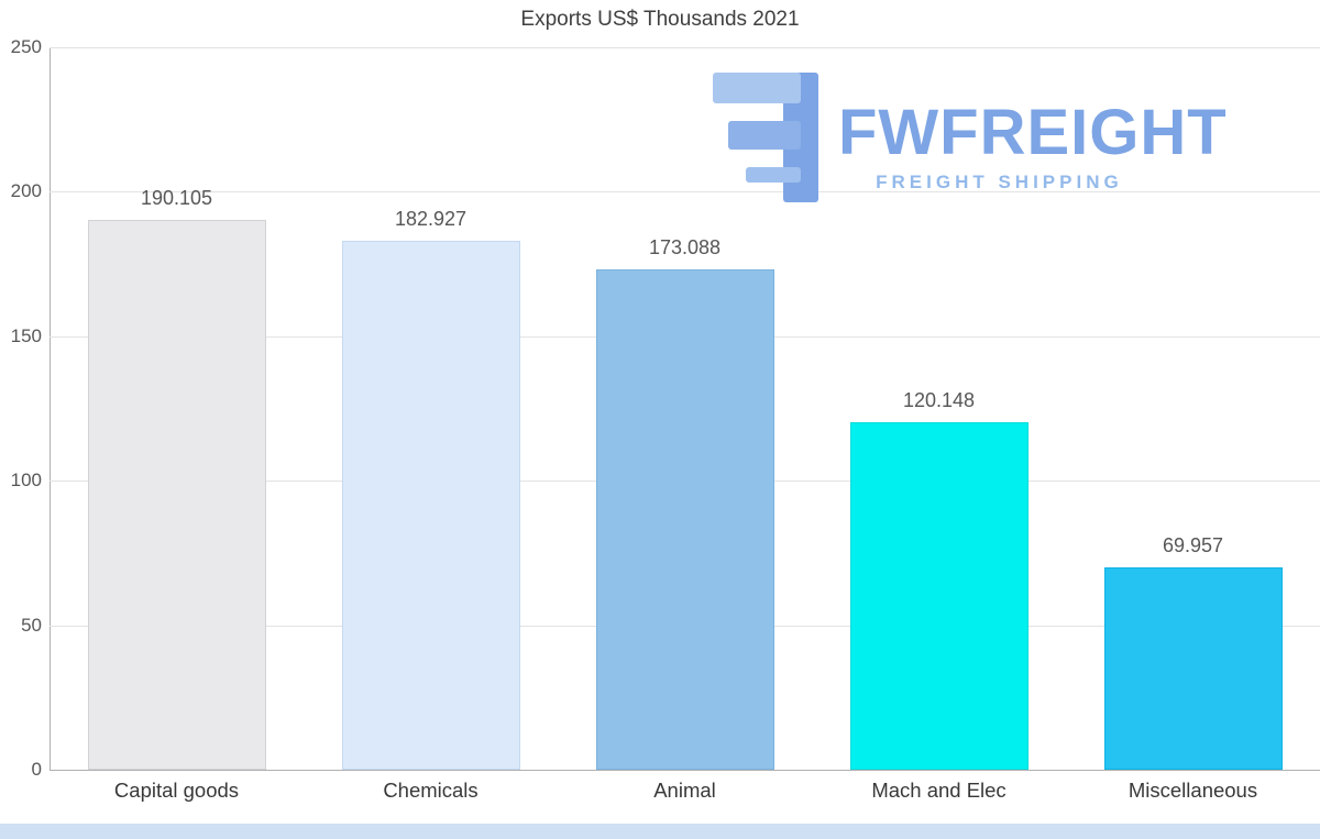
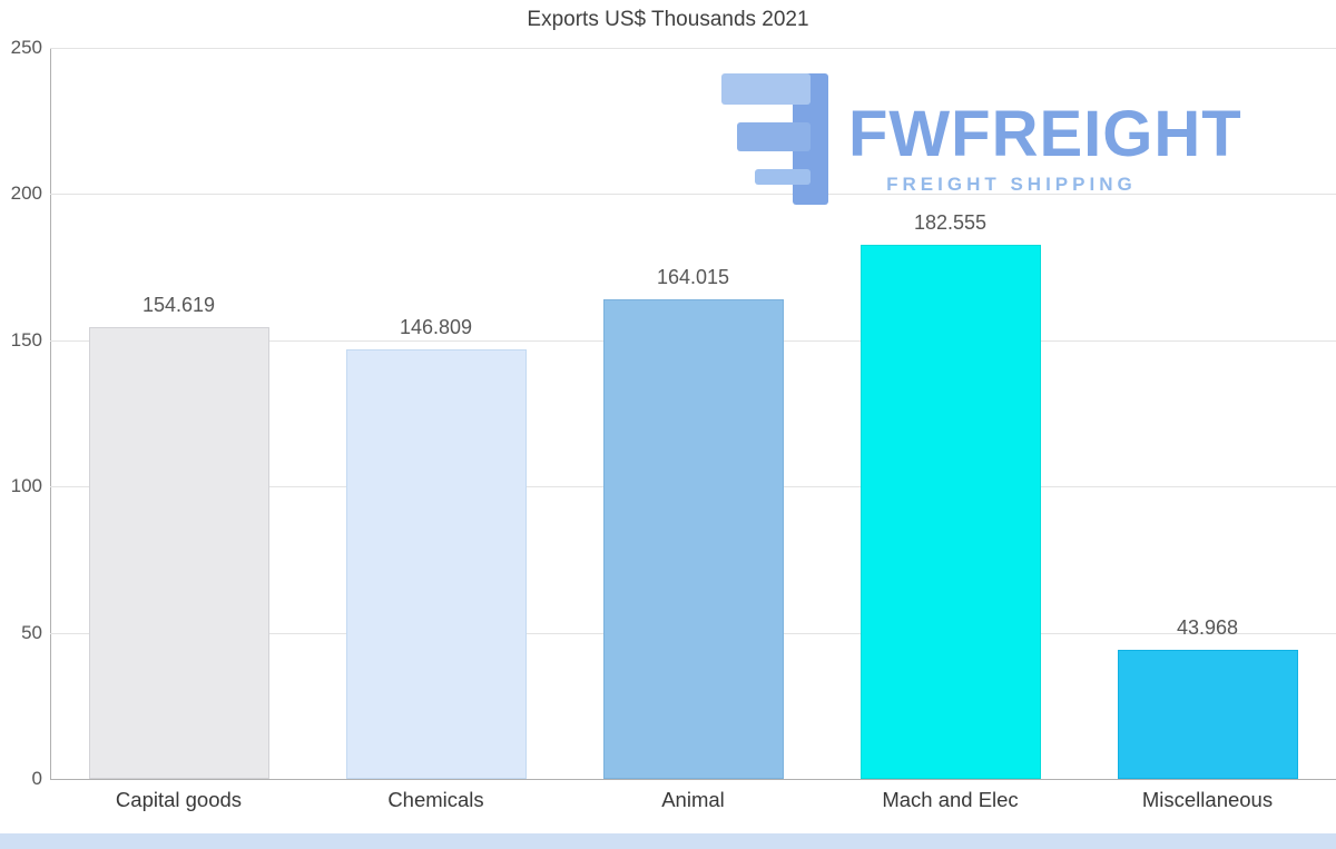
Capital goods: 190.105 -> 154.619
Chemicals: 182.927 -> 146.809
Animal: 173.088 -> 164.015
Mach and Elec: 120.148 -> 182.555
Miscellaneous: 69.957 -> 43.968
